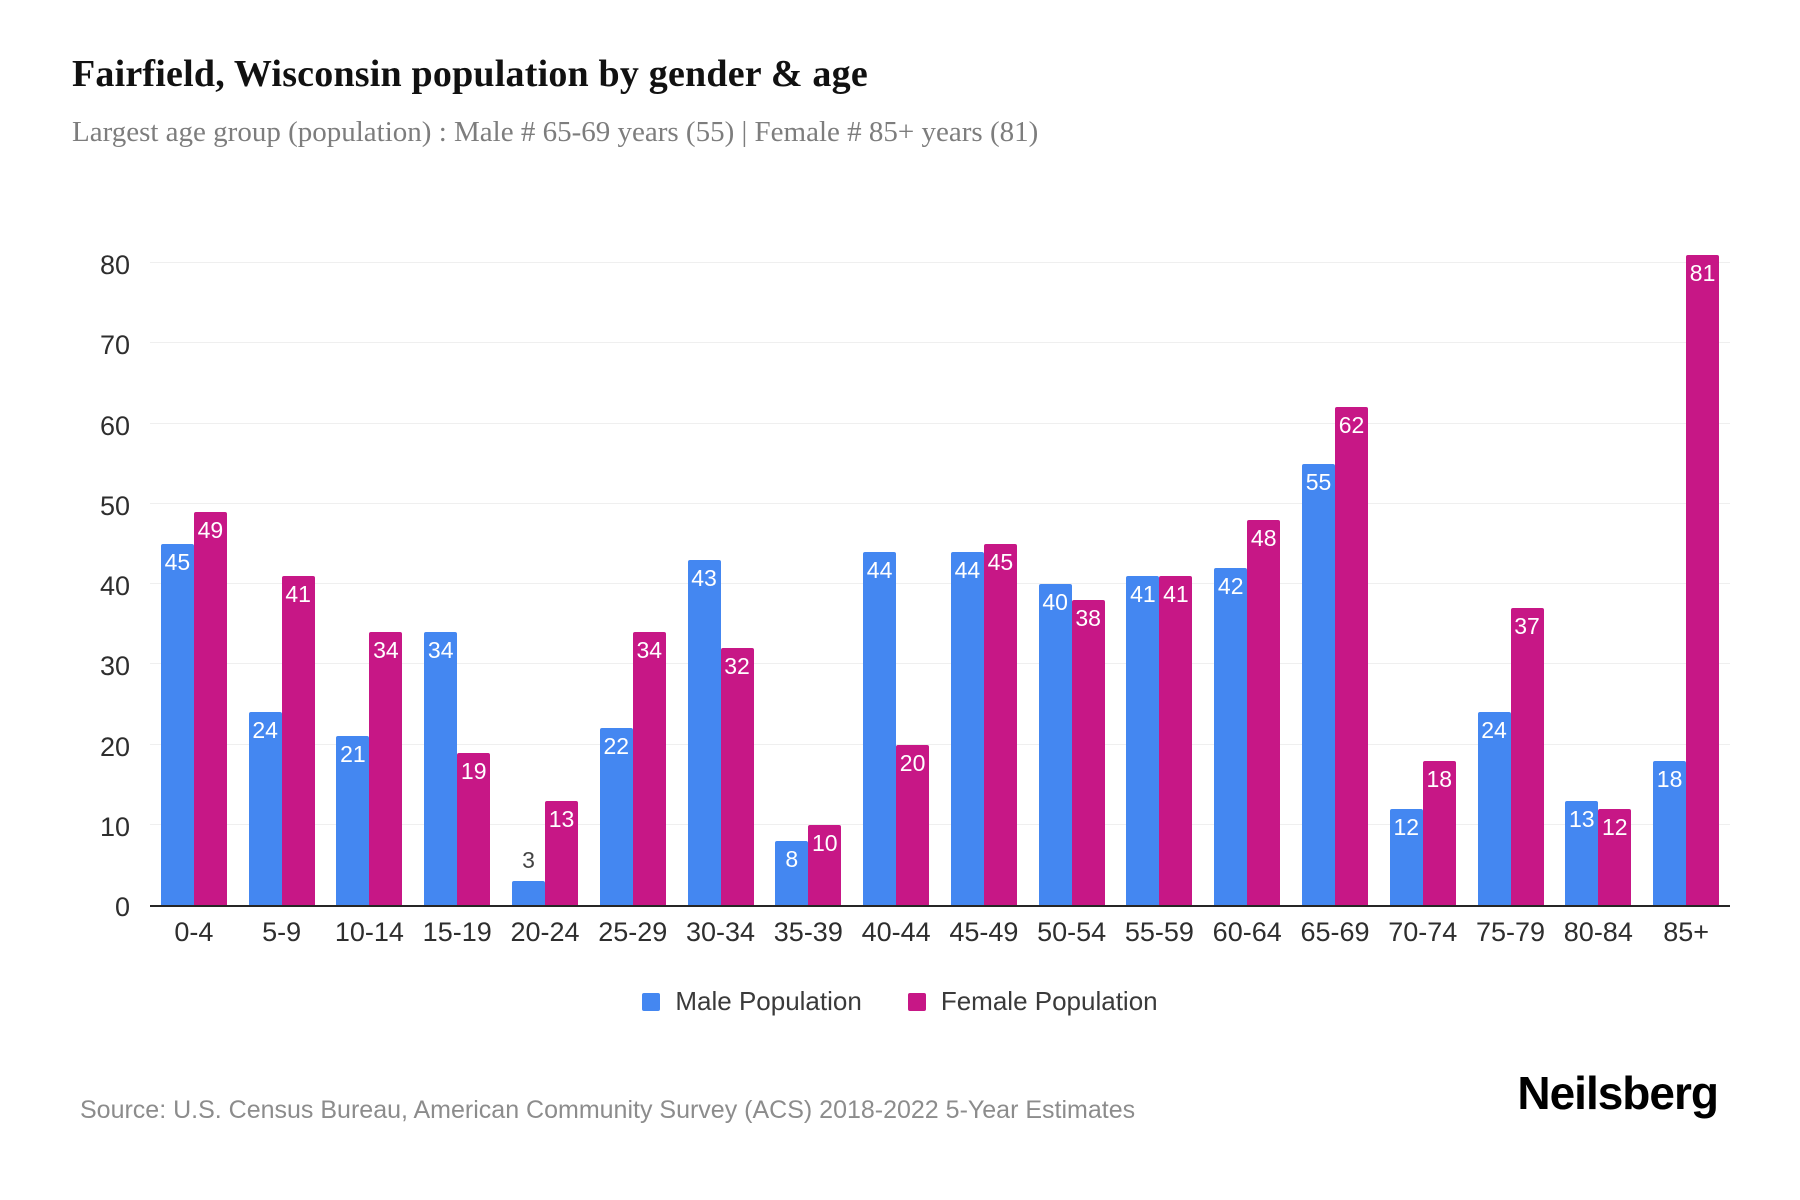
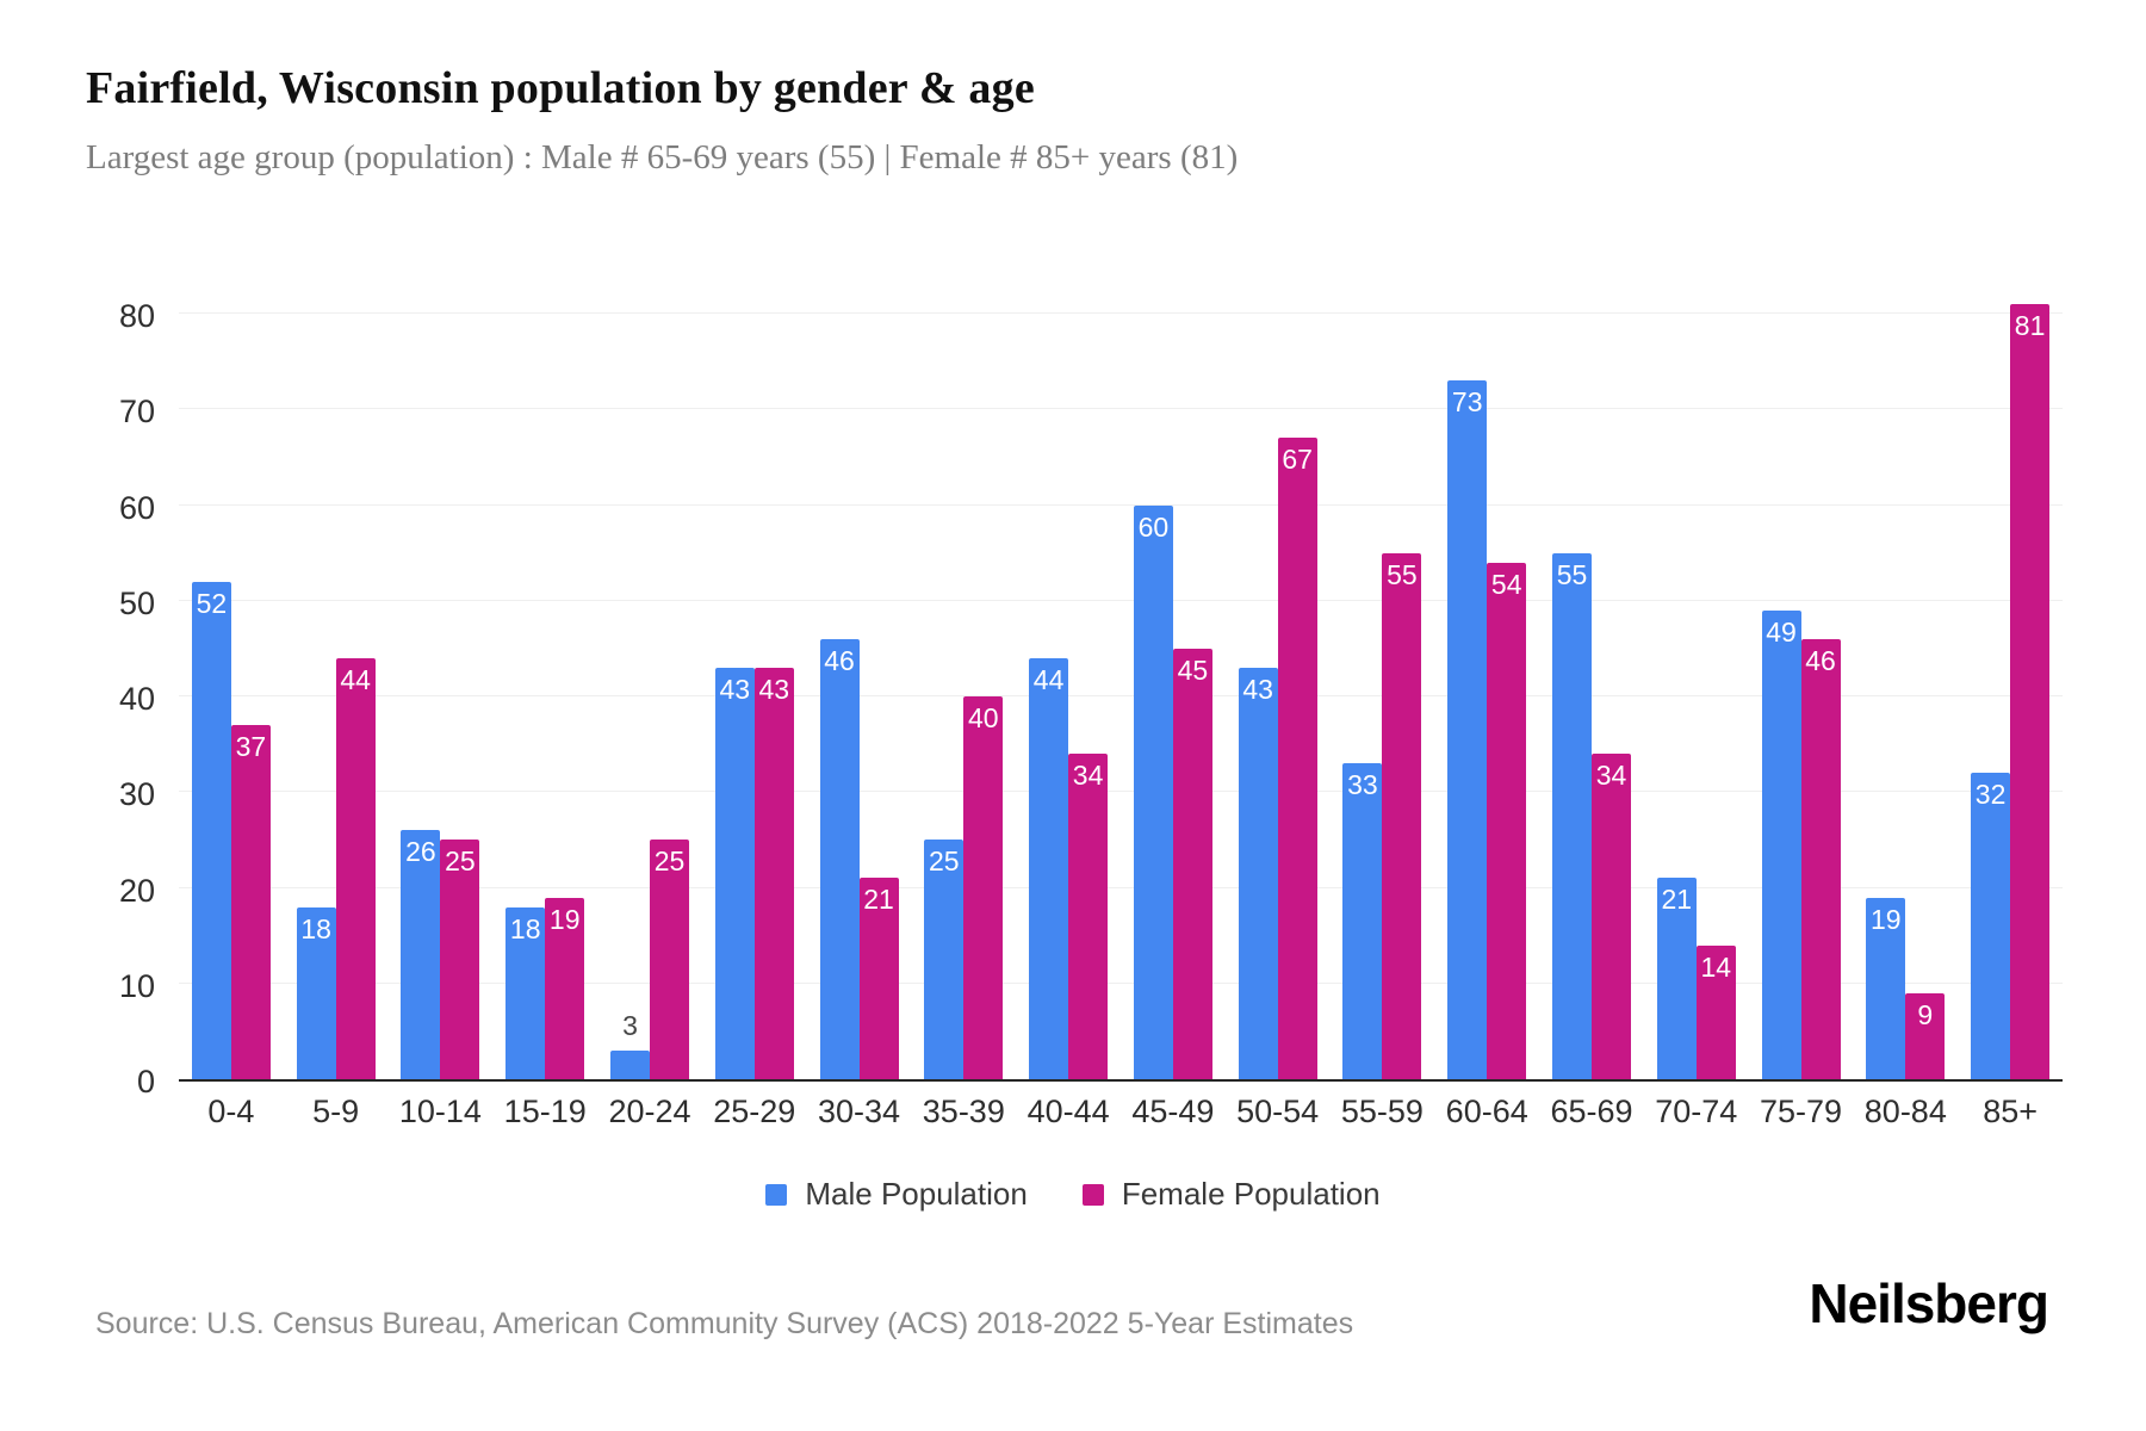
Male Population/0-4: 45 -> 52
Female Population/0-4: 49 -> 37
Male Population/5-9: 24 -> 18
Female Population/5-9: 41 -> 44
Male Population/10-14: 21 -> 26
Female Population/10-14: 34 -> 25
Male Population/15-19: 34 -> 18
Female Population/20-24: 13 -> 25
Male Population/25-29: 22 -> 43
Female Population/25-29: 34 -> 43
Male Population/30-34: 43 -> 46
Female Population/30-34: 32 -> 21
Male Population/35-39: 8 -> 25
Female Population/35-39: 10 -> 40
Female Population/40-44: 20 -> 34
Male Population/45-49: 44 -> 60
Male Population/50-54: 40 -> 43
Female Population/50-54: 38 -> 67
Male Population/55-59: 41 -> 33
Female Population/55-59: 41 -> 55
Male Population/60-64: 42 -> 73
Female Population/60-64: 48 -> 54
Female Population/65-69: 62 -> 34
Male Population/70-74: 12 -> 21
Female Population/70-74: 18 -> 14
Male Population/75-79: 24 -> 49
Female Population/75-79: 37 -> 46
Male Population/80-84: 13 -> 19
Female Population/80-84: 12 -> 9
Male Population/85+: 18 -> 32
